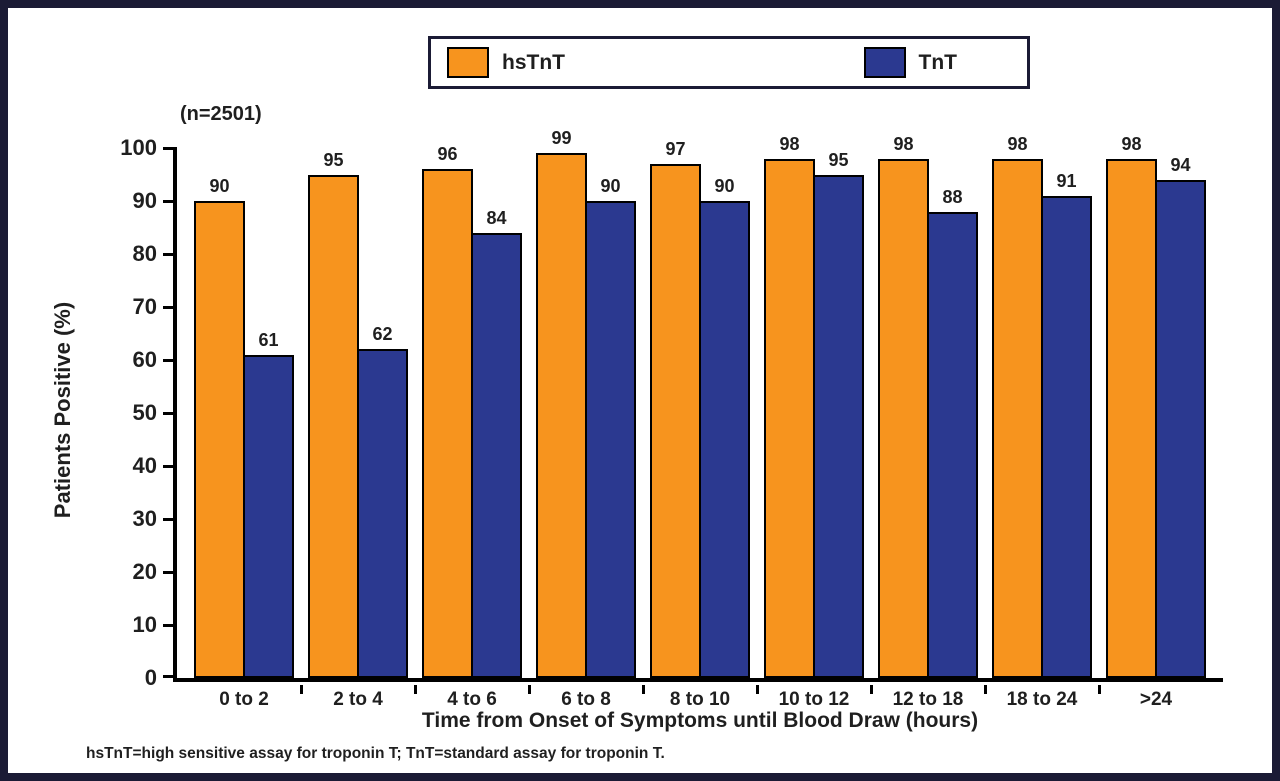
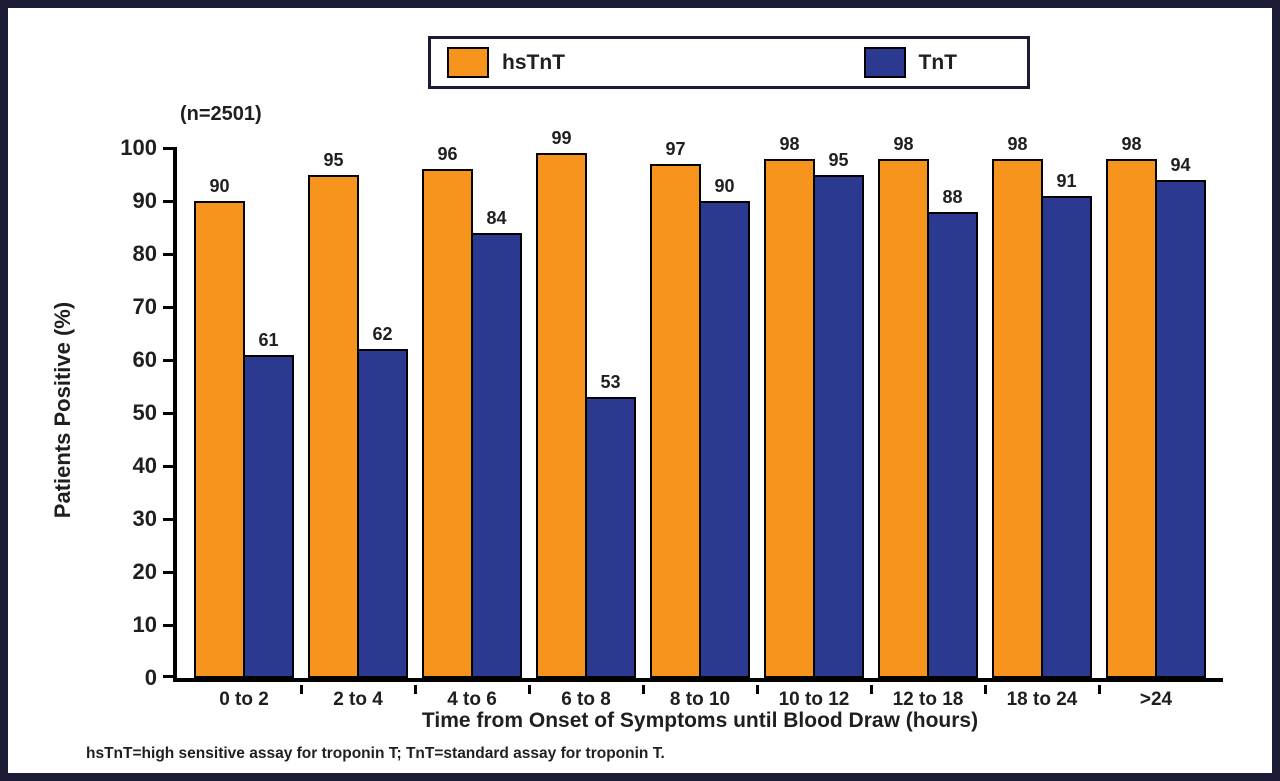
TnT/6 to 8: 90 -> 53
